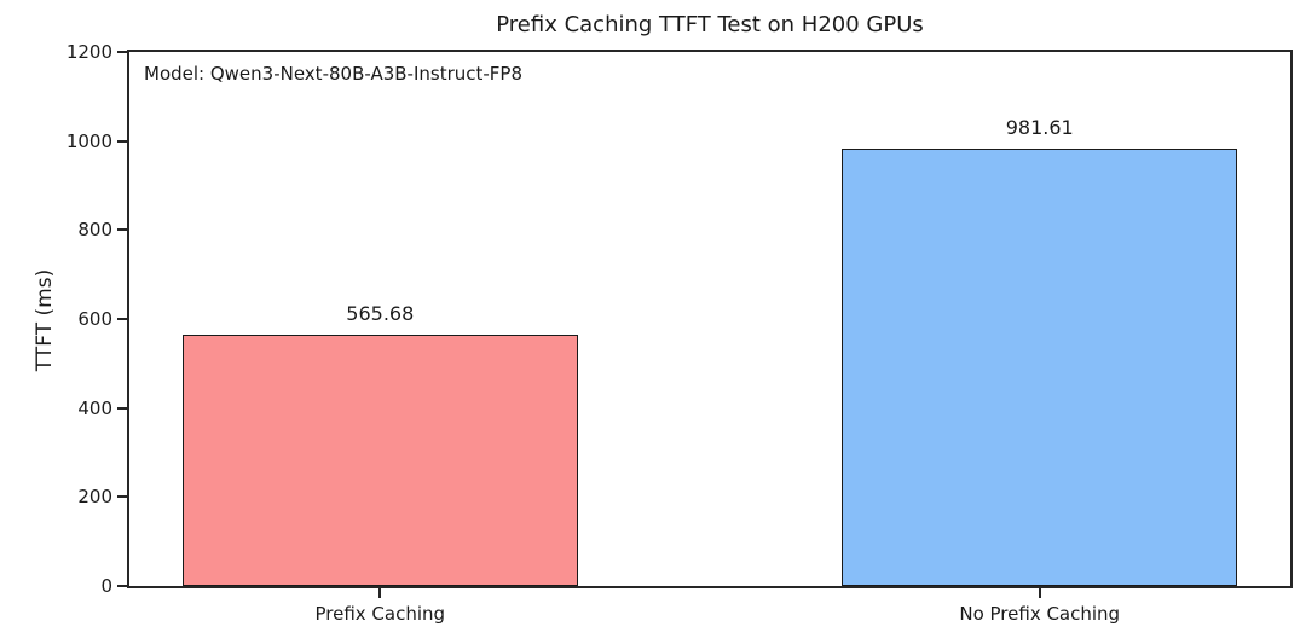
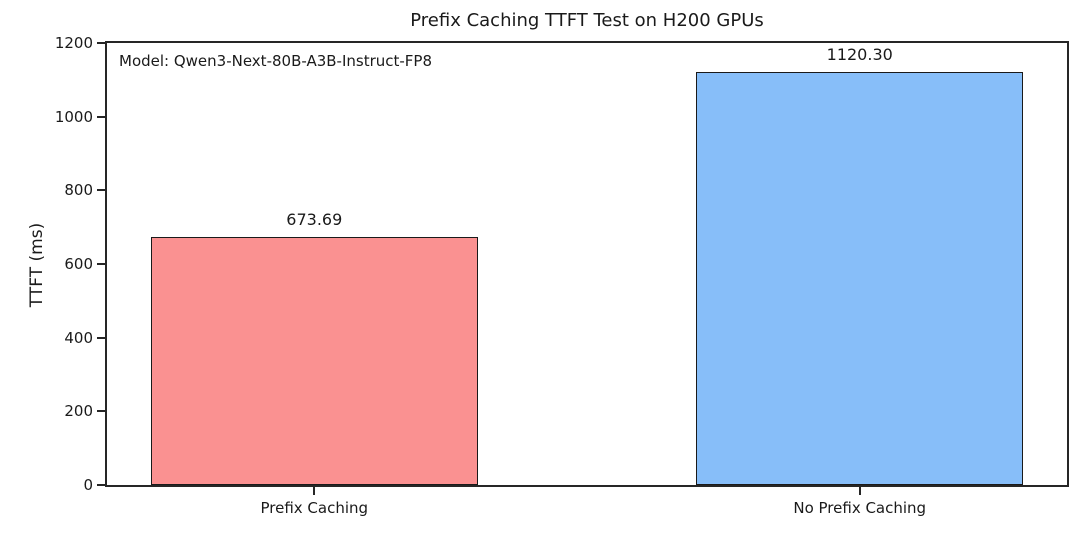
Prefix Caching: 565.68 -> 673.69
No Prefix Caching: 981.61 -> 1120.30
